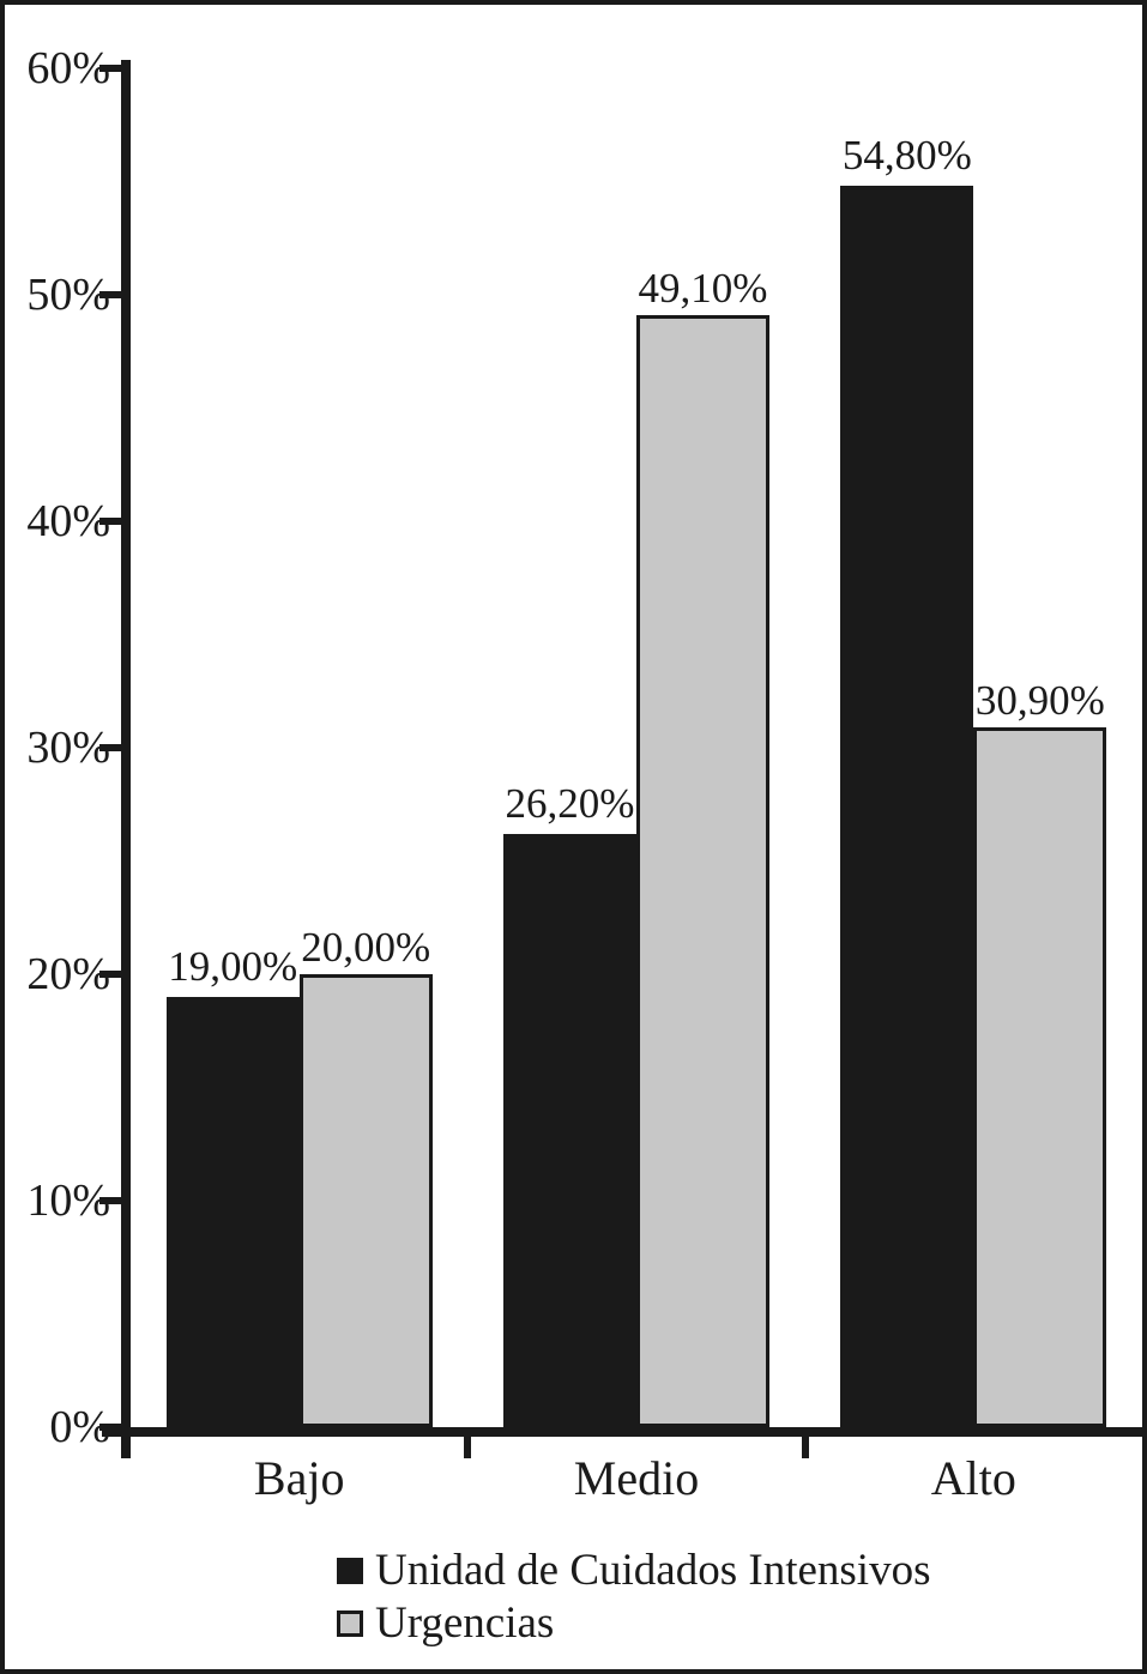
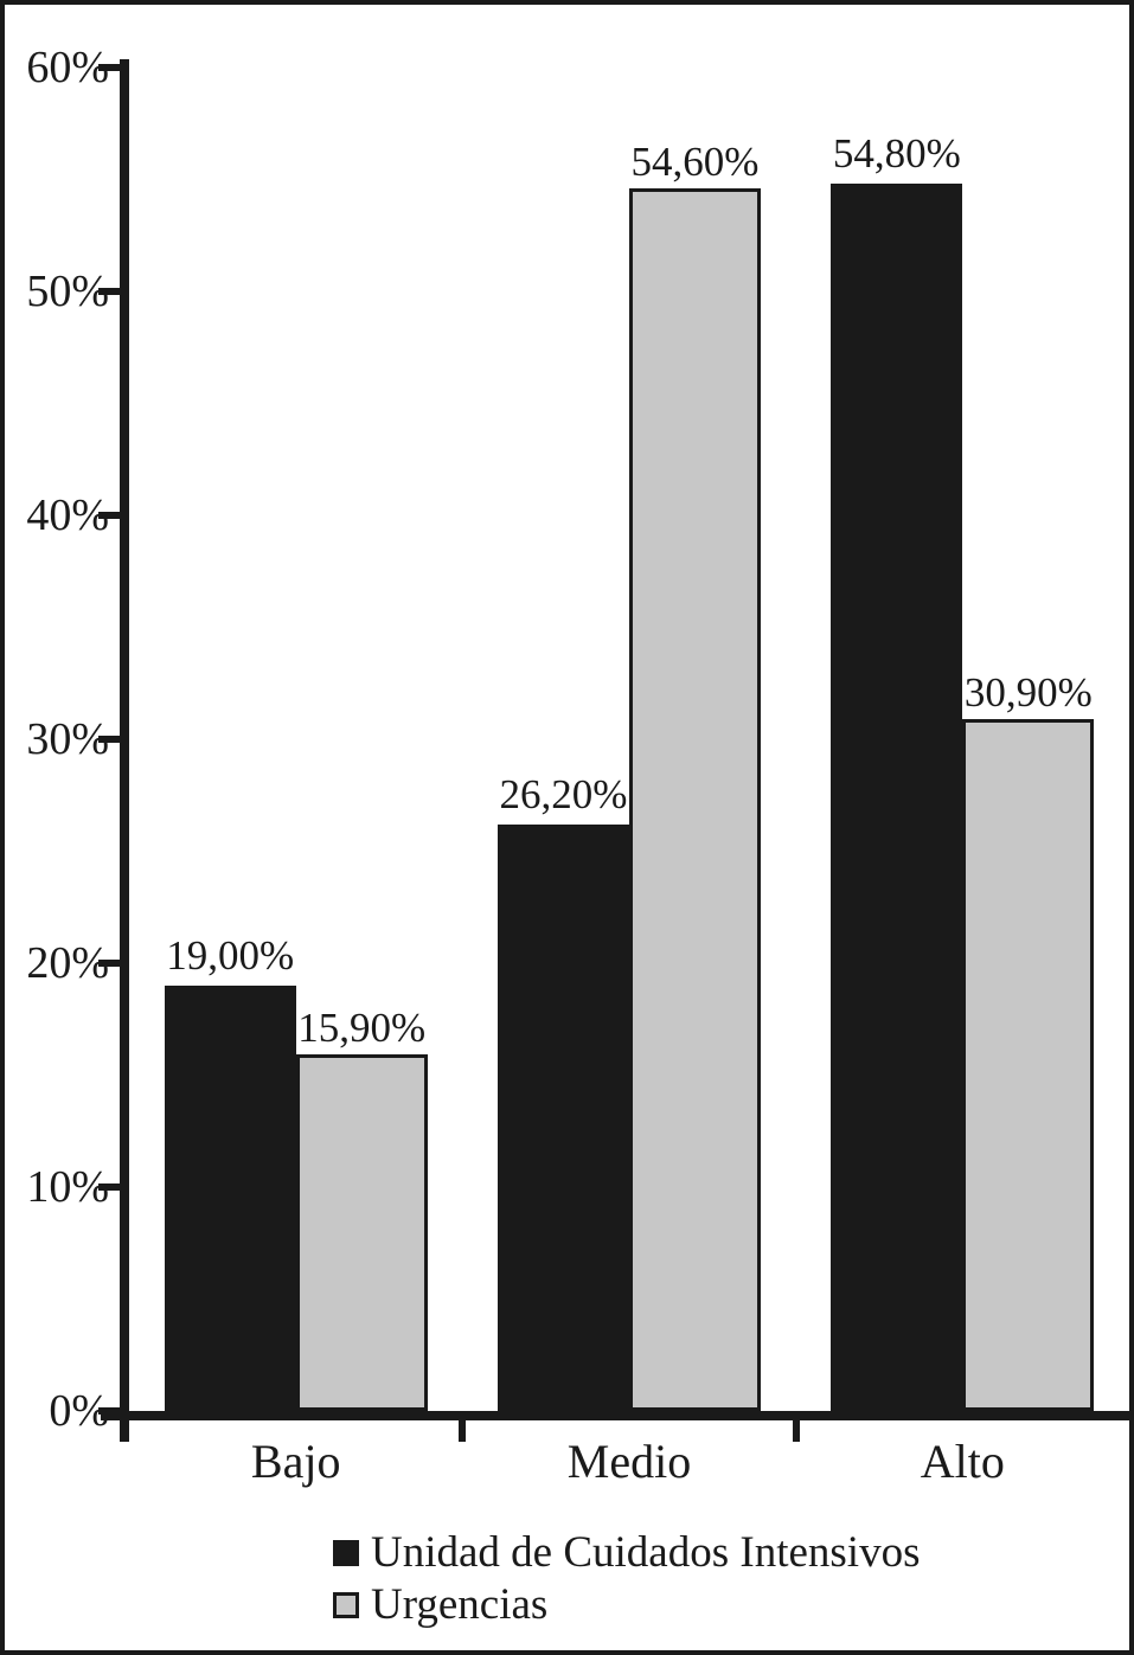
Urgencias/Bajo: 20,00% -> 15,90%
Urgencias/Medio: 49,10% -> 54,60%
